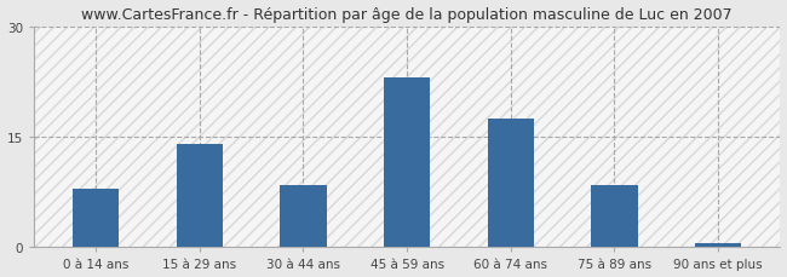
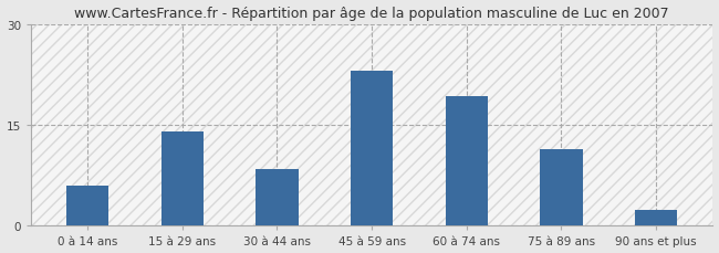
0 à 14 ans: 8.0 -> 6.0
60 à 74 ans: 17.5 -> 19.2
75 à 89 ans: 8.5 -> 11.4
90 ans et plus: 0.5 -> 2.4
